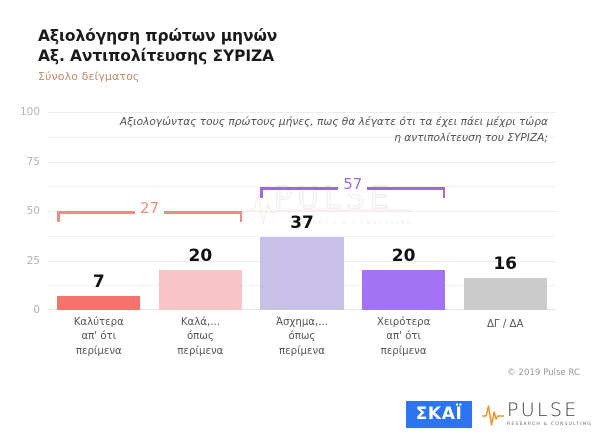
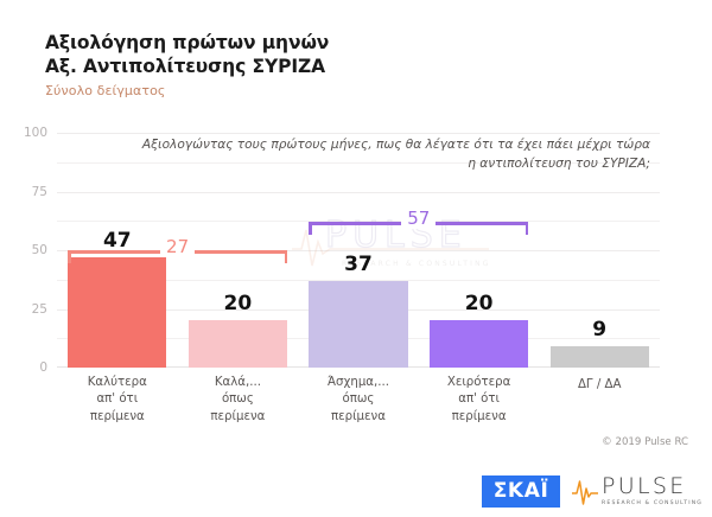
Καλύτερα απ' ότι περίμενα: 7 -> 47
ΔΓ / ΔΑ: 16 -> 9
